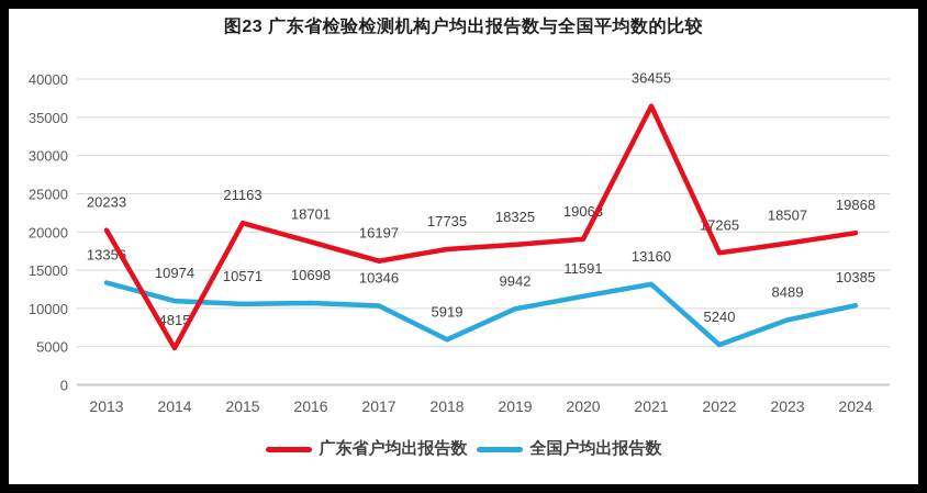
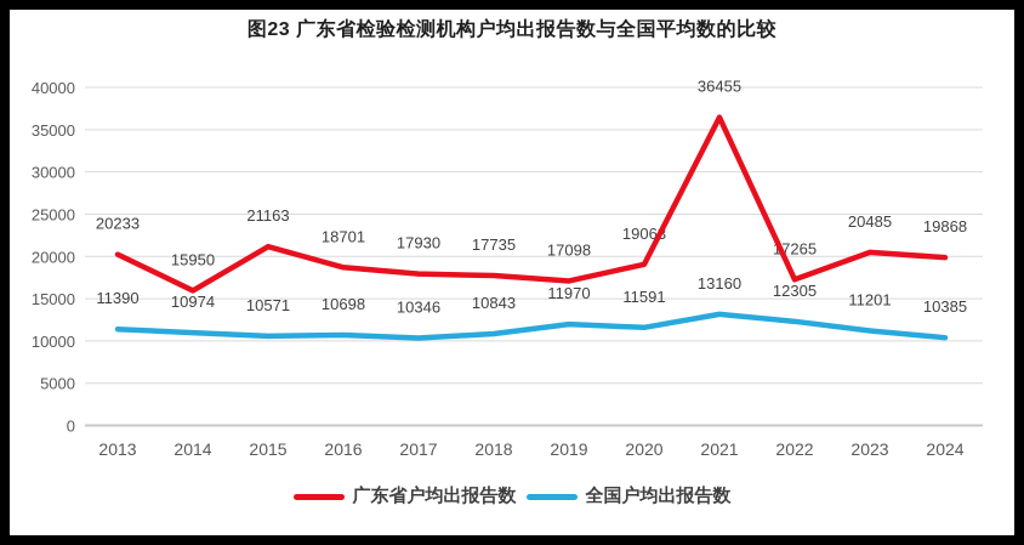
全国户均出报告数/2013: 13356 -> 11390
广东省户均出报告数/2014: 4815 -> 15950
广东省户均出报告数/2017: 16197 -> 17930
全国户均出报告数/2018: 5919 -> 10843
广东省户均出报告数/2019: 18325 -> 17098
全国户均出报告数/2019: 9942 -> 11970
全国户均出报告数/2022: 5240 -> 12305
广东省户均出报告数/2023: 18507 -> 20485
全国户均出报告数/2023: 8489 -> 11201
